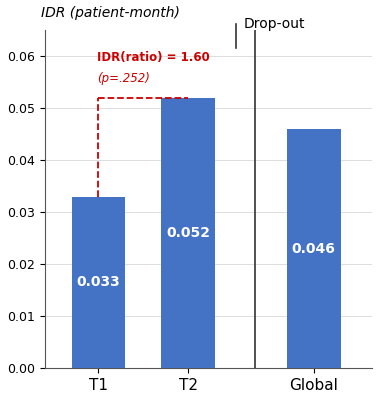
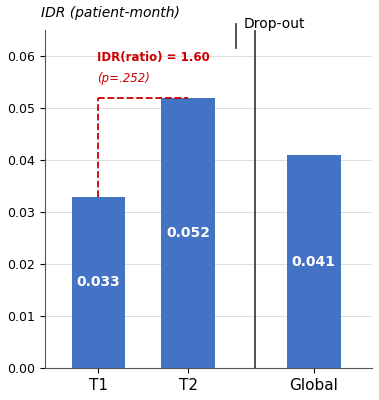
Global: 0.046 -> 0.041
